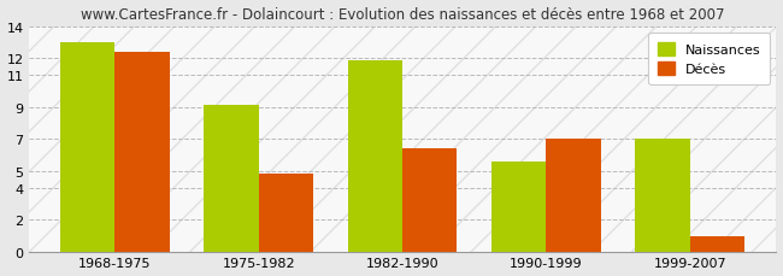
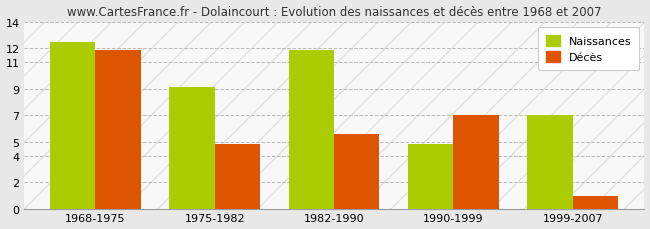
Naissances/1968-1975: 13.0 -> 12.5
Décès/1968-1975: 12.4 -> 11.9
Décès/1982-1990: 6.4 -> 5.6
Naissances/1990-1999: 5.6 -> 4.9
